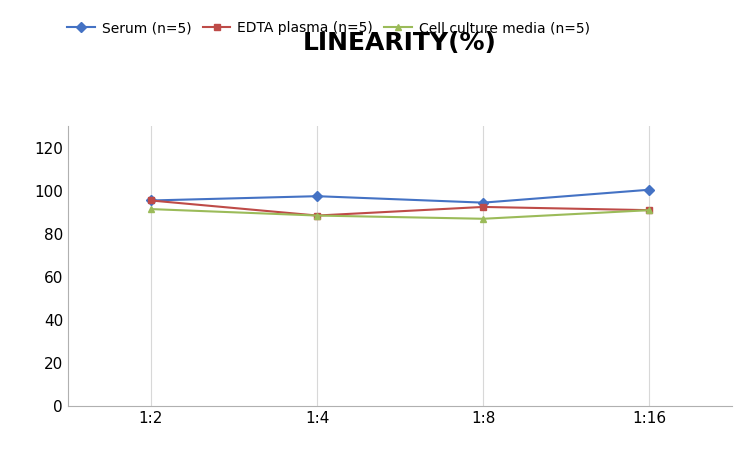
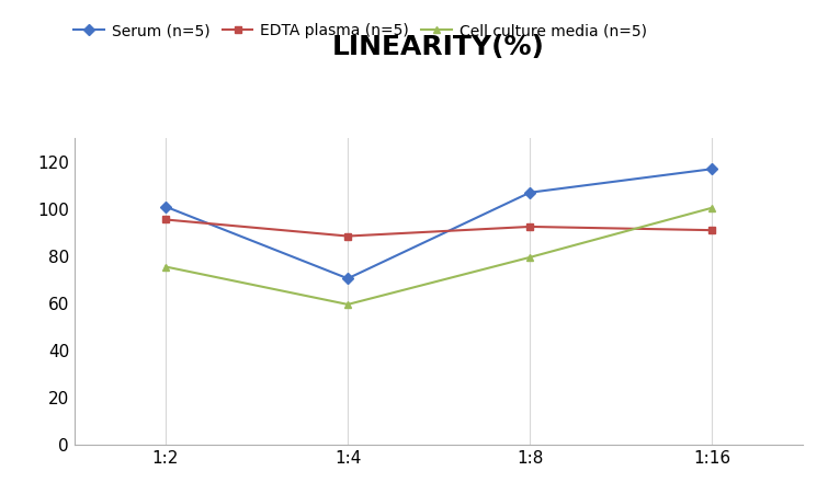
Serum (n=5)/1:2: 95.5 -> 101.0
Cell culture media (n=5)/1:2: 91.5 -> 75.5
Serum (n=5)/1:4: 97.5 -> 70.5
Cell culture media (n=5)/1:4: 88.5 -> 59.5
Serum (n=5)/1:8: 94.5 -> 107.0
Cell culture media (n=5)/1:8: 87.0 -> 79.5
Serum (n=5)/1:16: 100.5 -> 117.0
Cell culture media (n=5)/1:16: 91.0 -> 100.5
